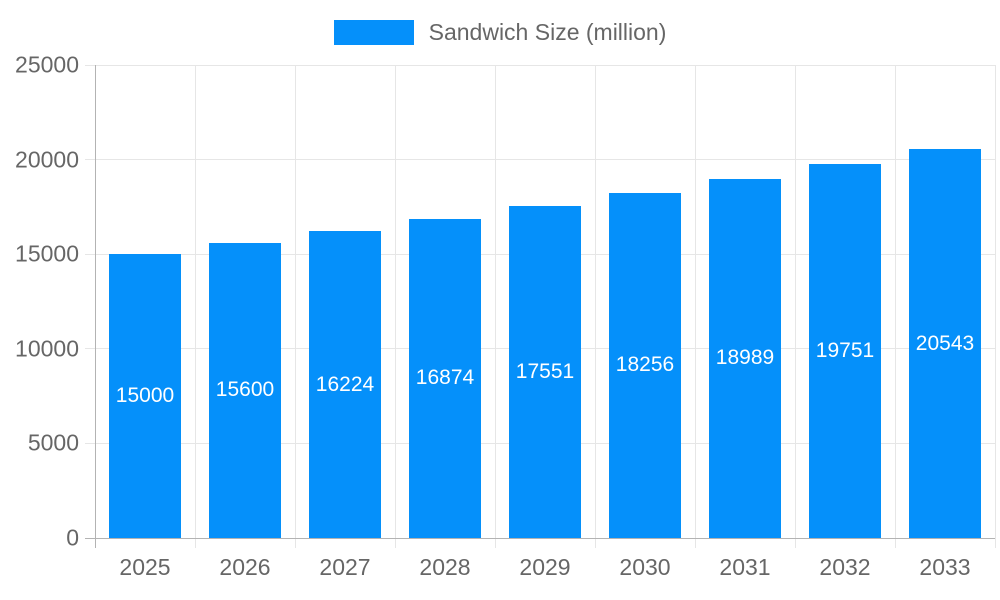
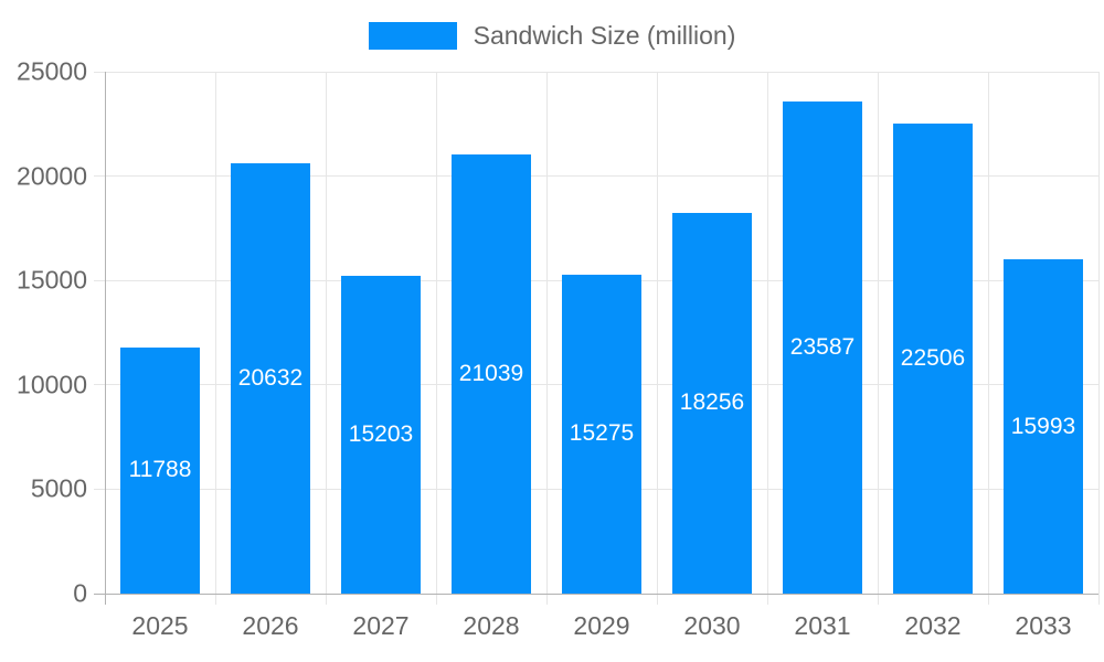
2025: 15000 -> 11788
2026: 15600 -> 20632
2027: 16224 -> 15203
2028: 16874 -> 21039
2029: 17551 -> 15275
2031: 18989 -> 23587
2032: 19751 -> 22506
2033: 20543 -> 15993
